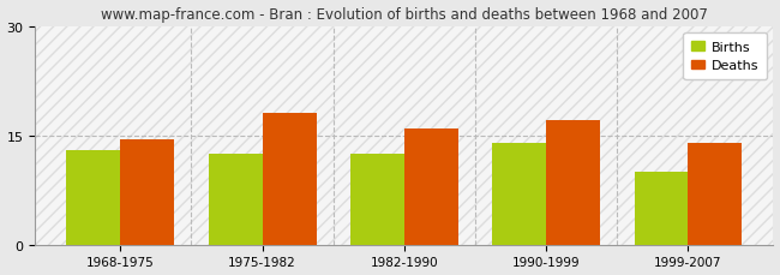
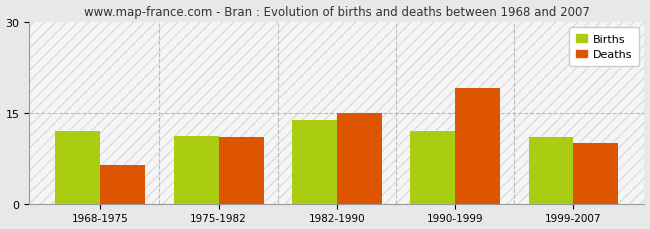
Births/1968-1975: 13.0 -> 12.0
Deaths/1968-1975: 14.5 -> 6.4
Births/1975-1982: 12.5 -> 11.2
Deaths/1975-1982: 18.0 -> 11.0
Births/1982-1990: 12.5 -> 13.8
Deaths/1982-1990: 16.0 -> 15.0
Births/1990-1999: 14.0 -> 12.0
Deaths/1990-1999: 17.0 -> 19.0
Births/1999-2007: 10.0 -> 11.0
Deaths/1999-2007: 14.0 -> 10.0
